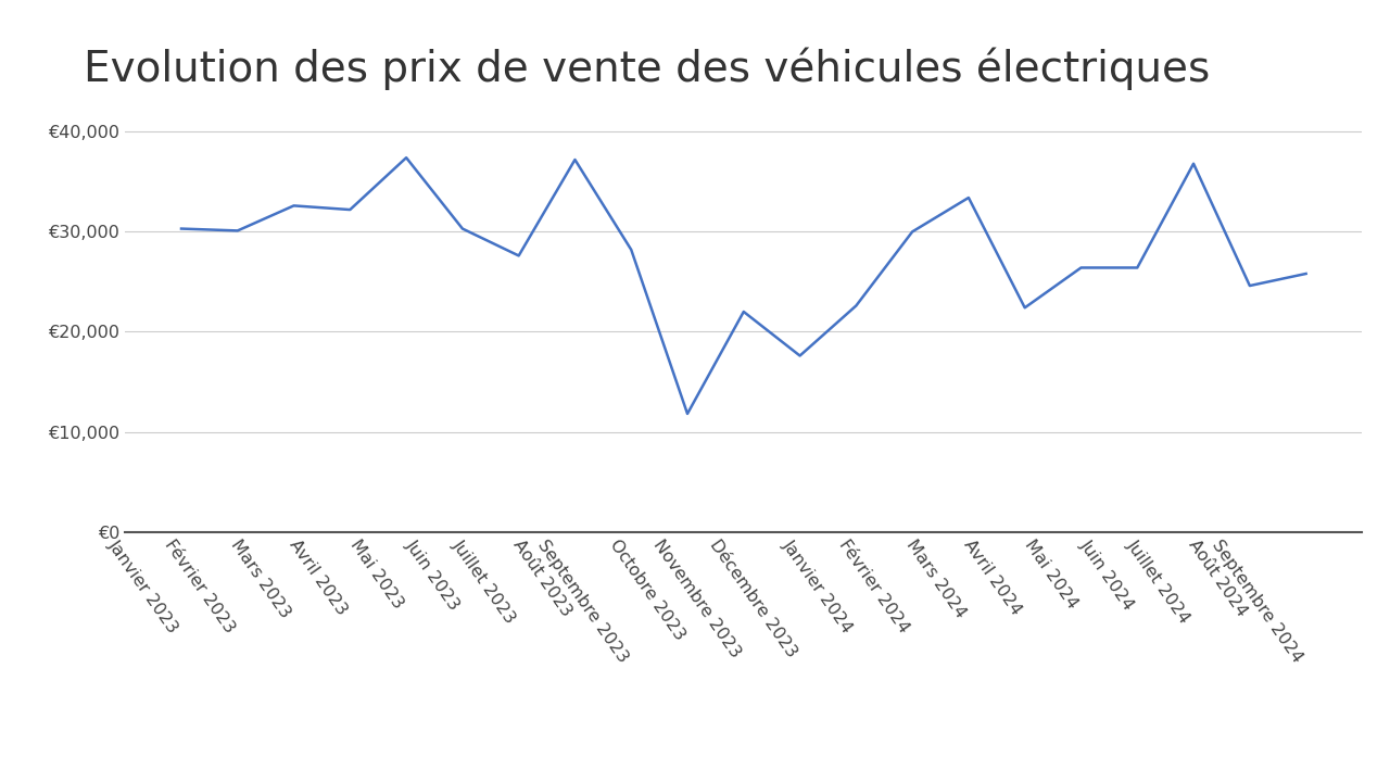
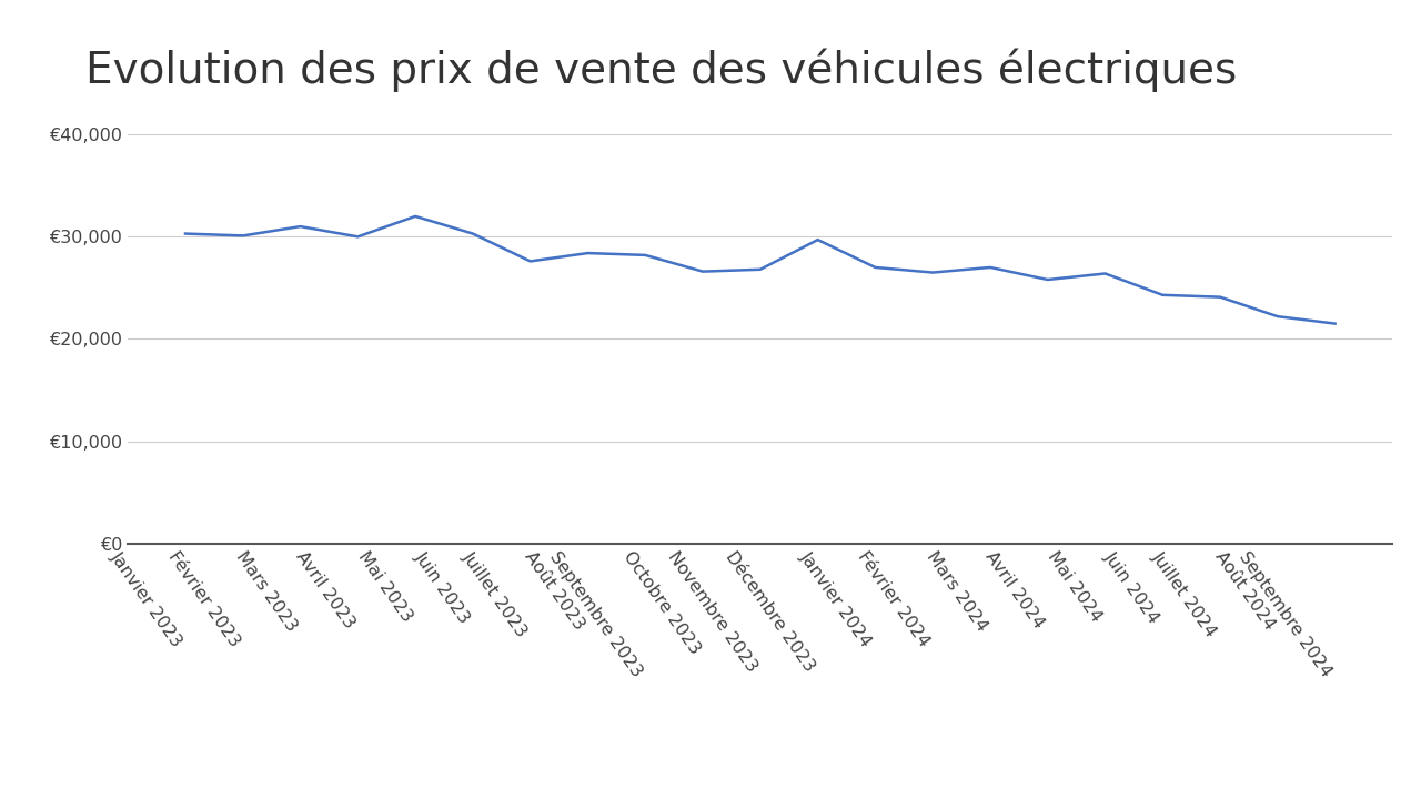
Mars 2023: €32,600 -> €31,000
Avril 2023: €32,200 -> €30,000
Mai 2023: €37,400 -> €32,000
Août 2023: €37,200 -> €28,400
Octobre 2023: €11,800 -> €26,600
Novembre 2023: €22,000 -> €26,800
Décembre 2023: €17,600 -> €29,700
Janvier 2024: €22,600 -> €27,000
Février 2024: €30,000 -> €26,500
Mars 2024: €33,400 -> €27,000
Avril 2024: €22,400 -> €25,800
Juin 2024: €26,400 -> €24,300
Juillet 2024: €36,800 -> €24,100
Août 2024: €24,600 -> €22,200
Septembre 2024: €25,800 -> €21,500
